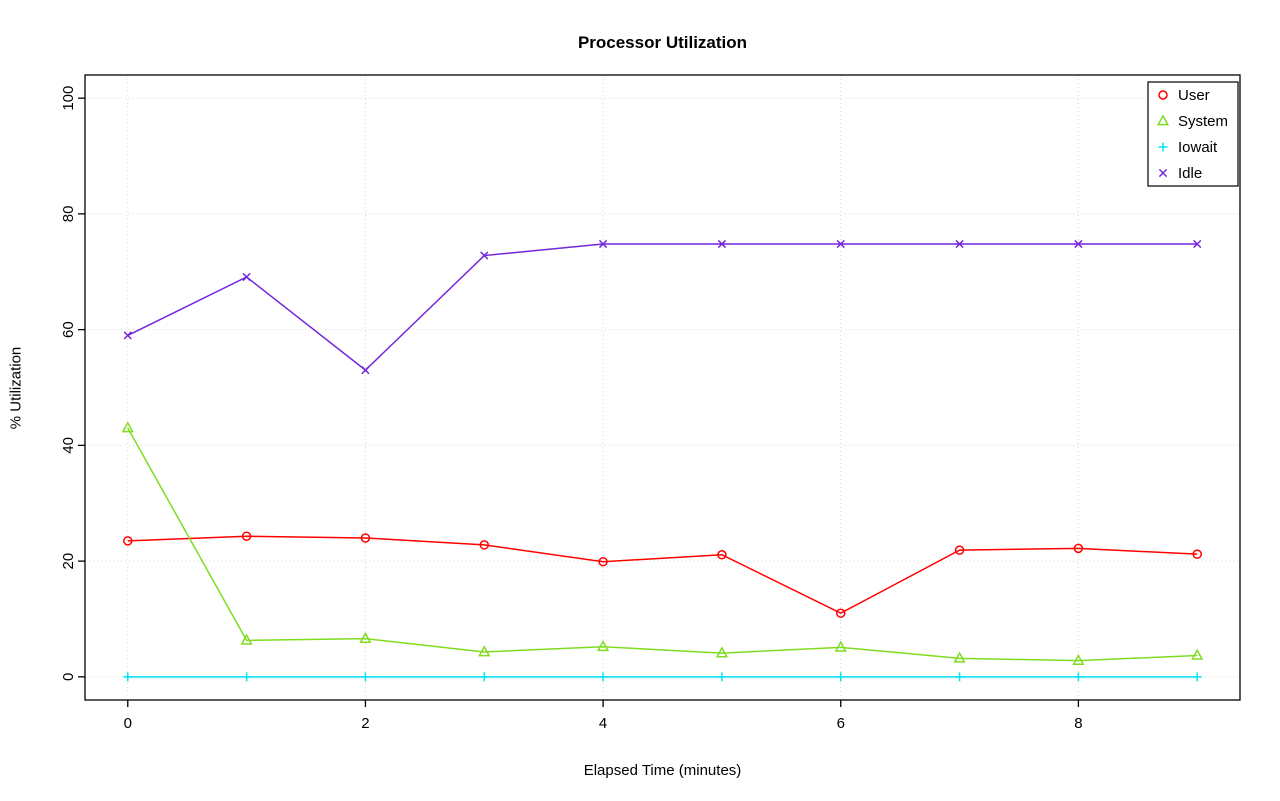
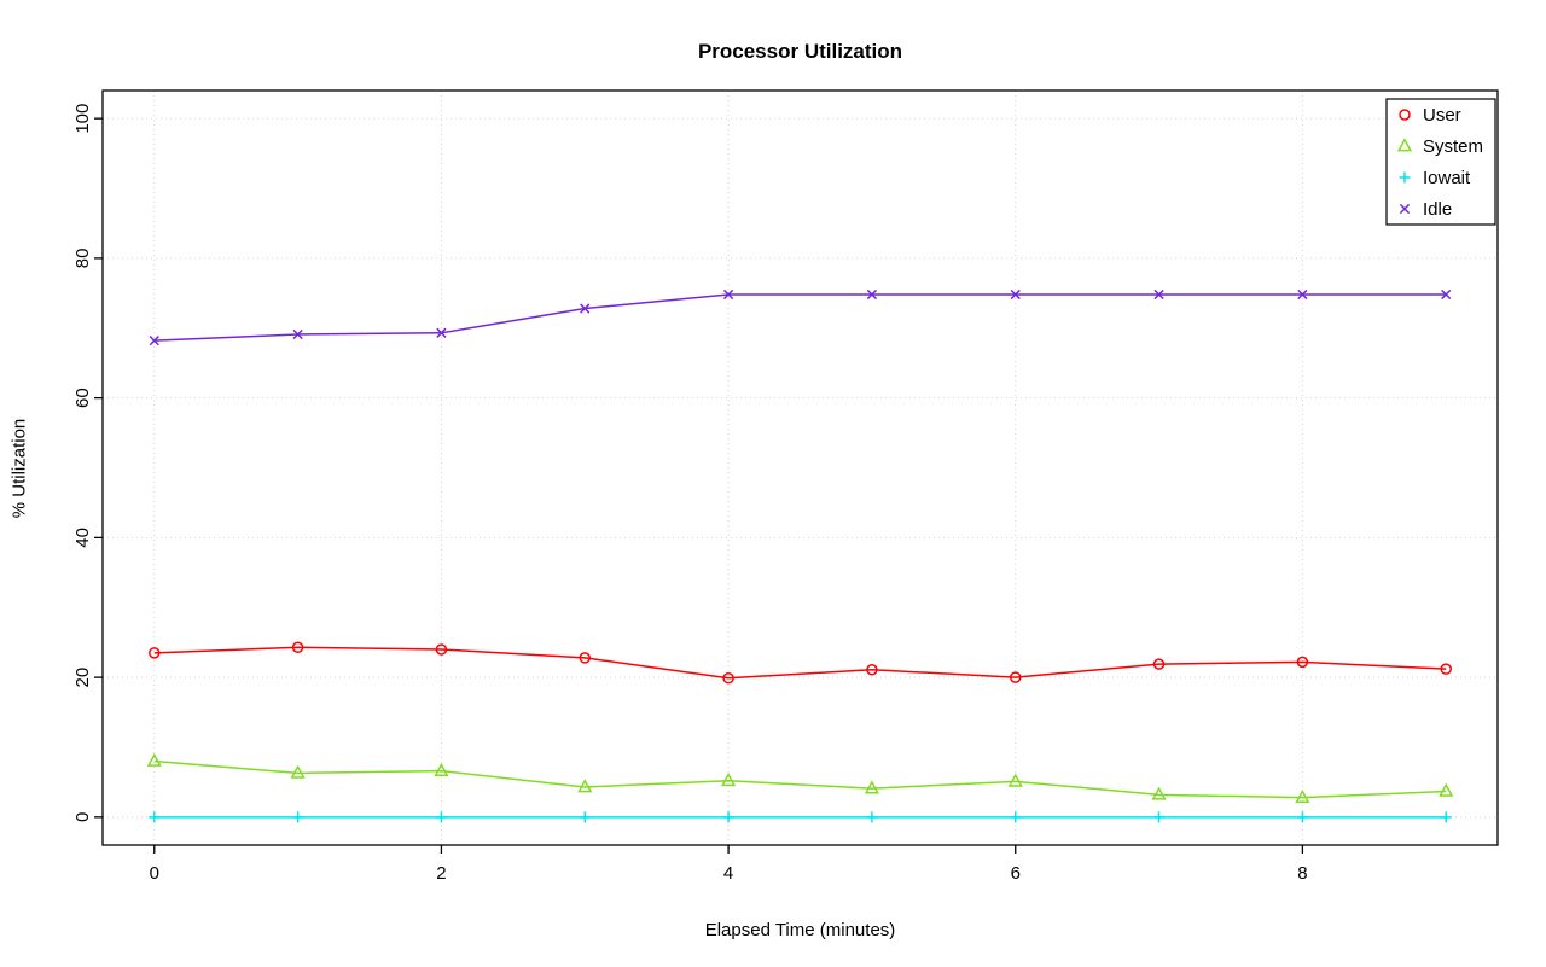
System/0: 43 -> 8
Idle/0: 59 -> 68
Idle/2: 53 -> 69
User/6: 11 -> 20
